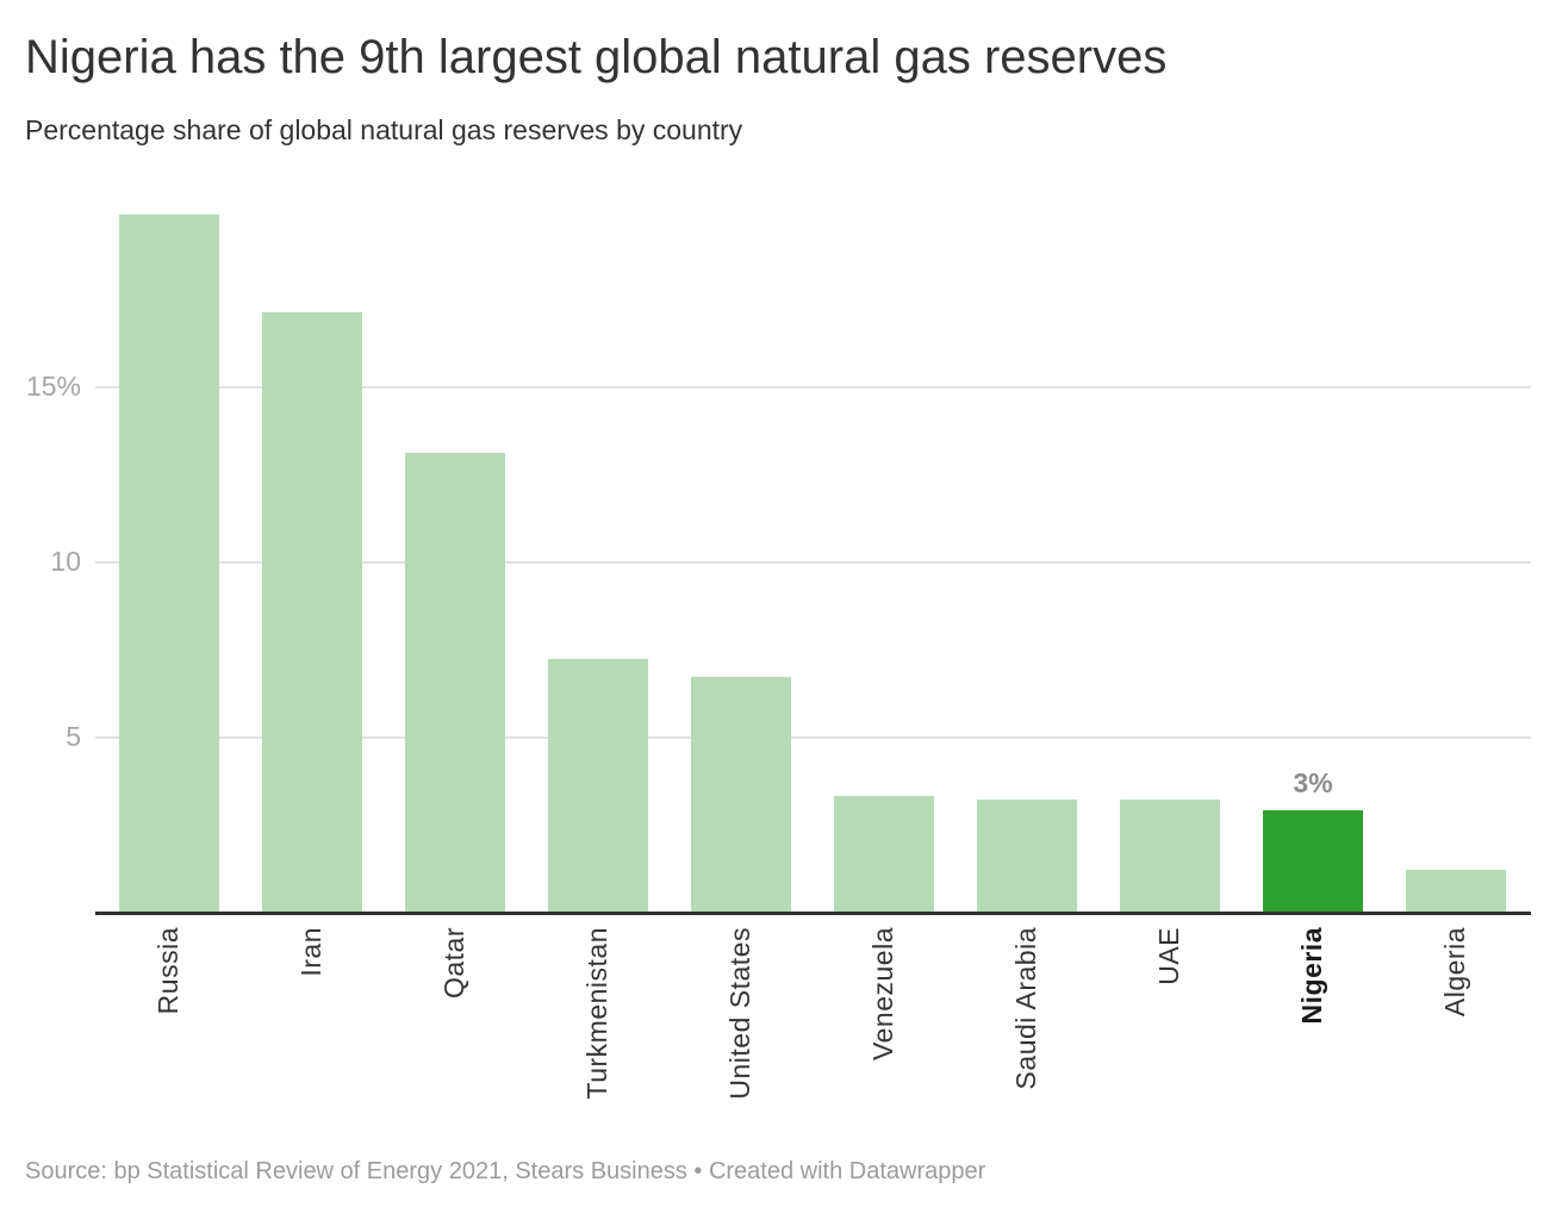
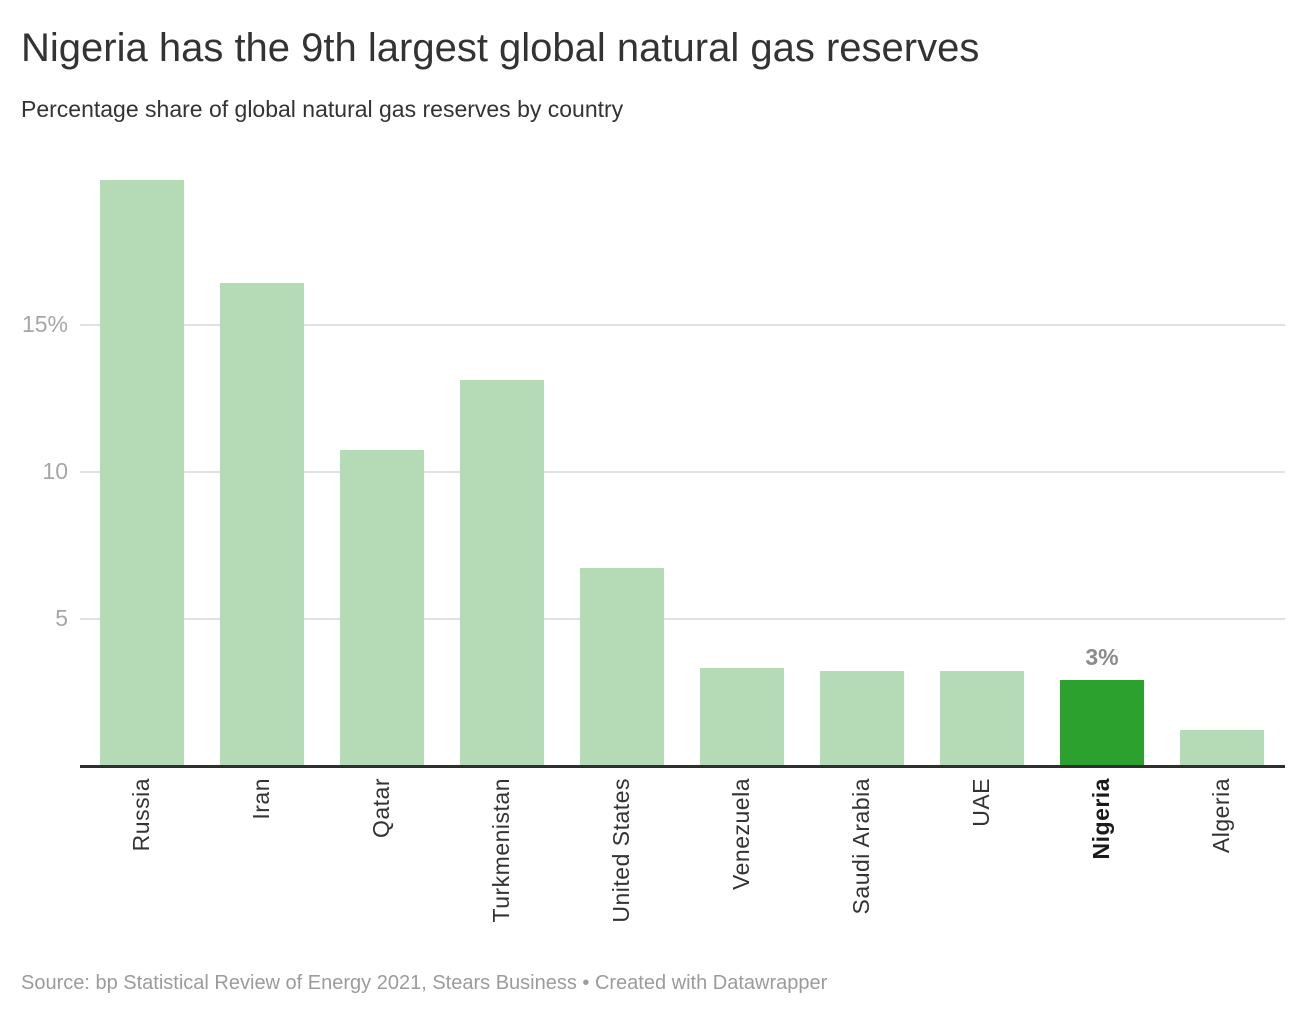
Iran: 17.1% -> 16.4%
Qatar: 13.1% -> 10.7%
Turkmenistan: 7.2% -> 13.1%
